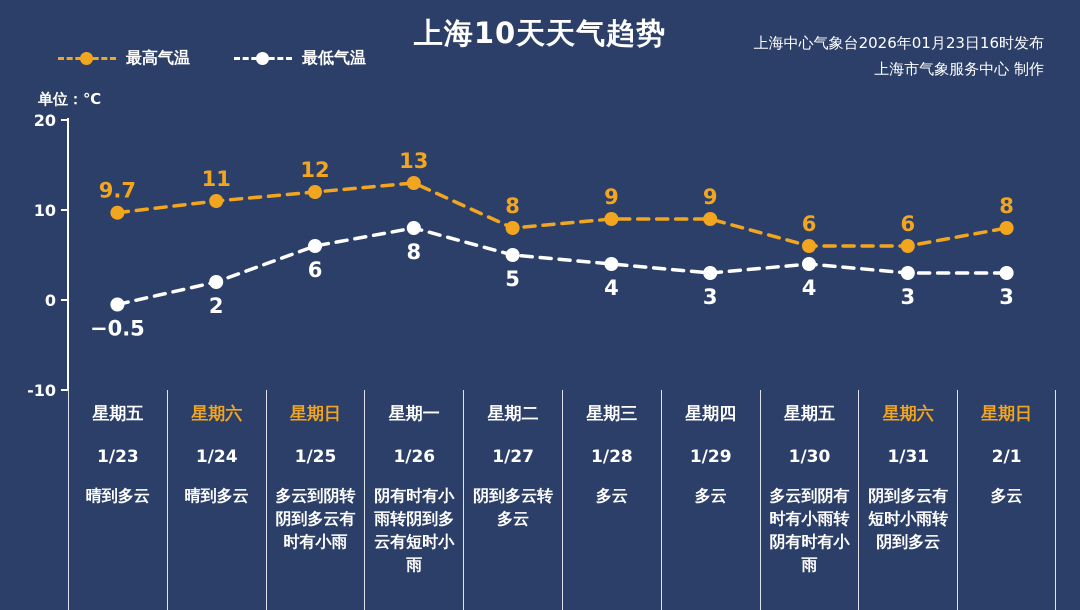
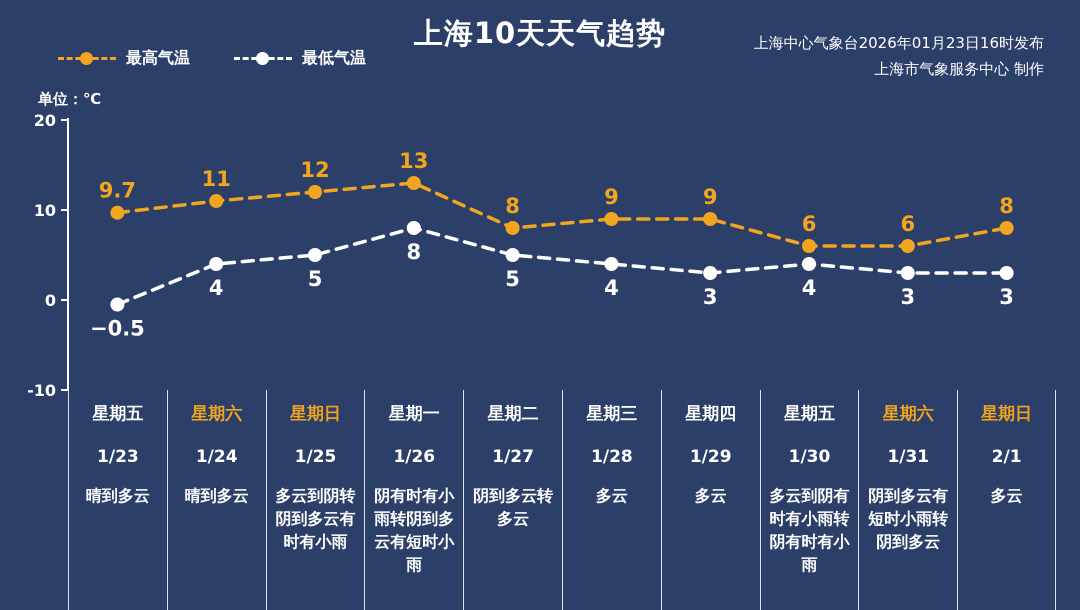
最低气温/1/24: 2 -> 4
最低气温/1/25: 6 -> 5
